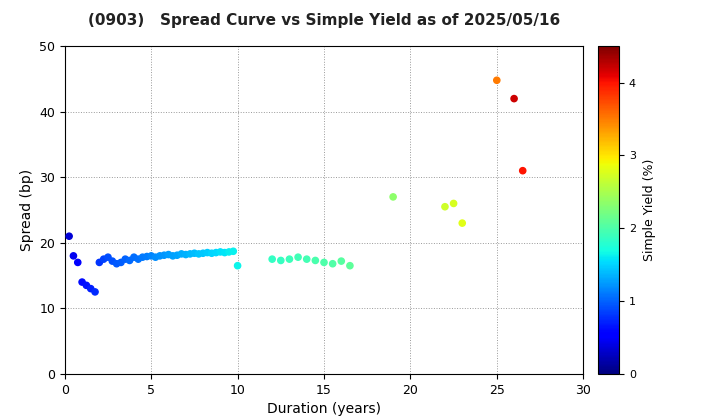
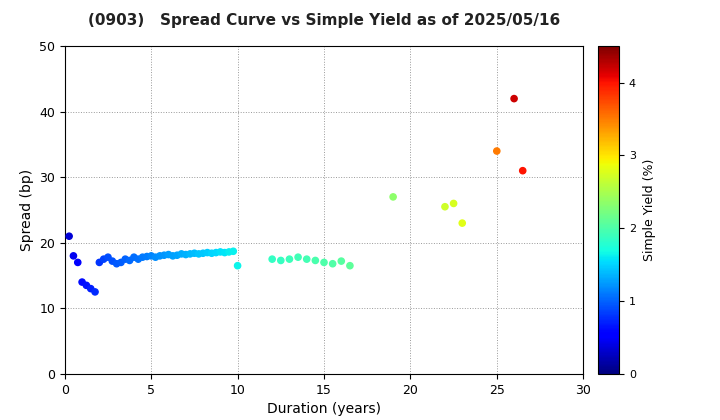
25: 44.8 -> 34.0
